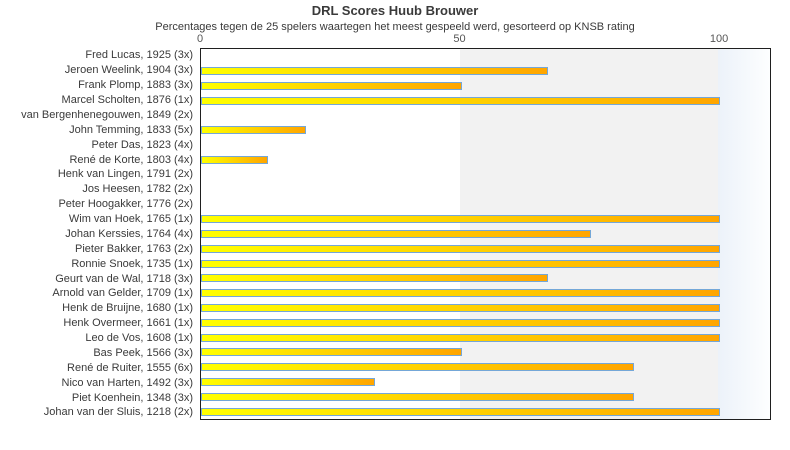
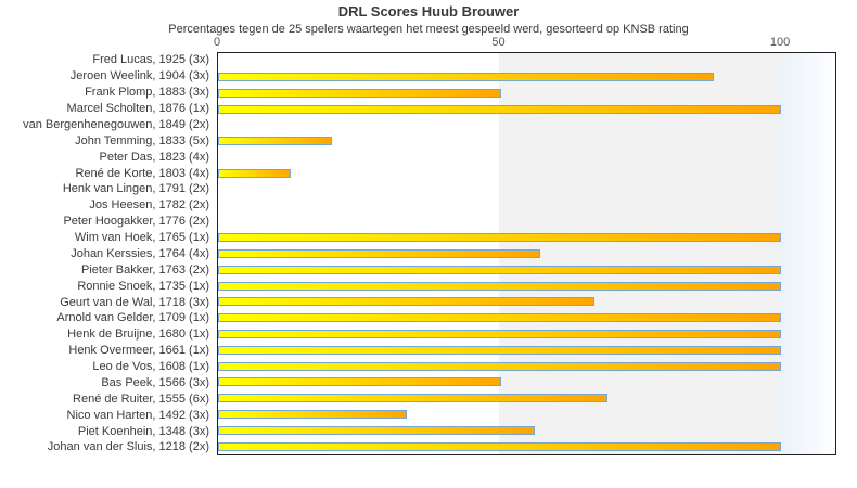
Jeroen Weelink, 1904 (3x): 67 -> 88
Johan Kerssies, 1764 (4x): 75 -> 57
René de Ruiter, 1555 (6x): 83 -> 69
Piet Koenhein, 1348 (3x): 83 -> 56
